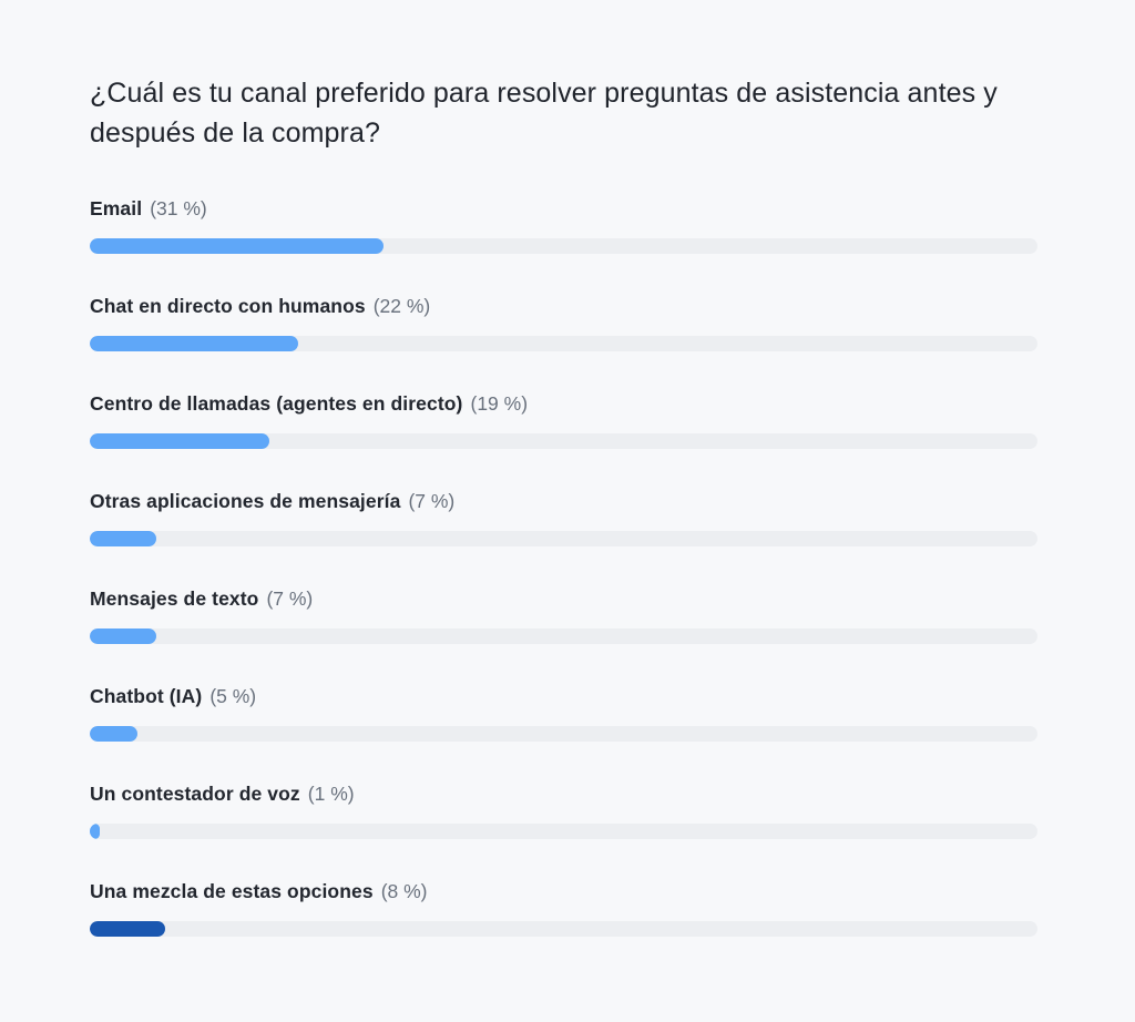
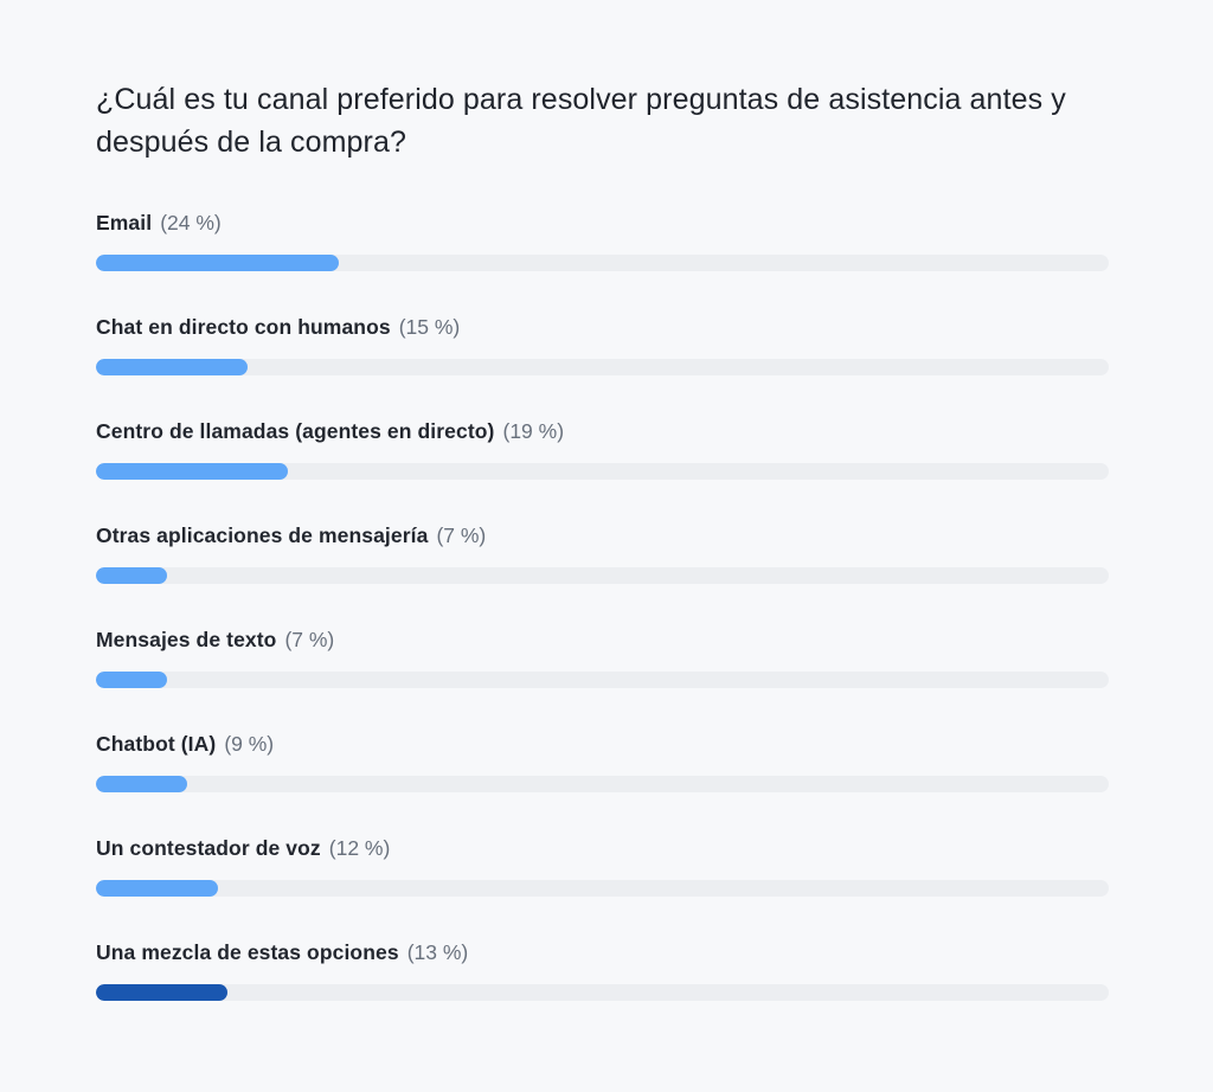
Email: 31 -> 24
Chat en directo con humanos: 22 -> 15
Chatbot (IA): 5 -> 9
Un contestador de voz: 1 -> 12
Una mezcla de estas opciones: 8 -> 13
